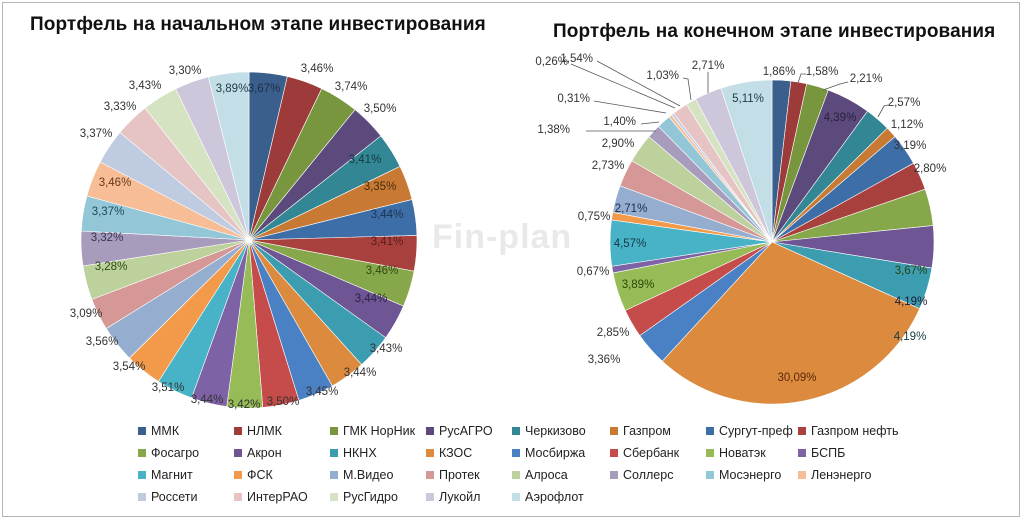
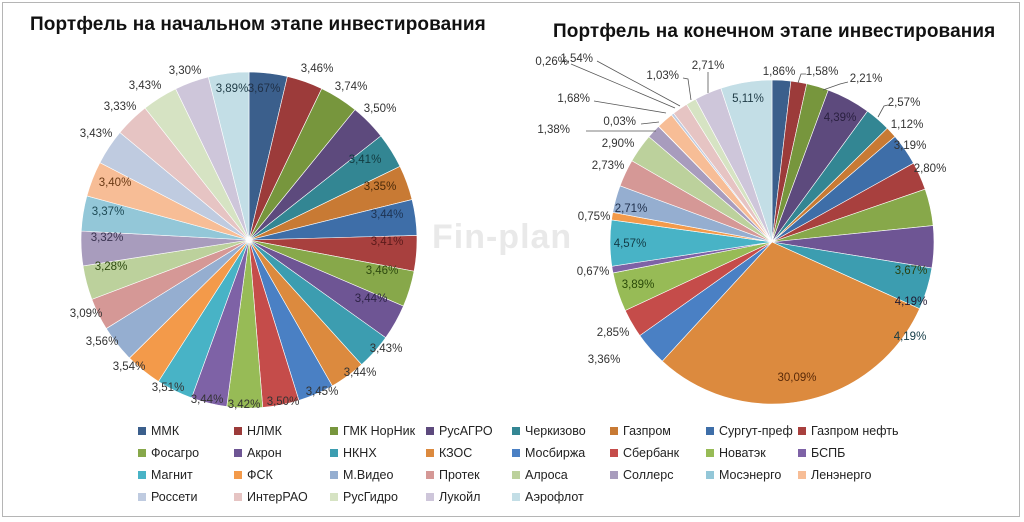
Портфель на начальном этапе инвестирования/Ленэнерго: 3,46% -> 3,40%
Портфель на начальном этапе инвестирования/Россети: 3,37% -> 3,43%
Портфель на конечном этапе инвестирования/Мосэнерго: 1,40% -> 0,03%
Портфель на конечном этапе инвестирования/Ленэнерго: 0,31% -> 1,68%
